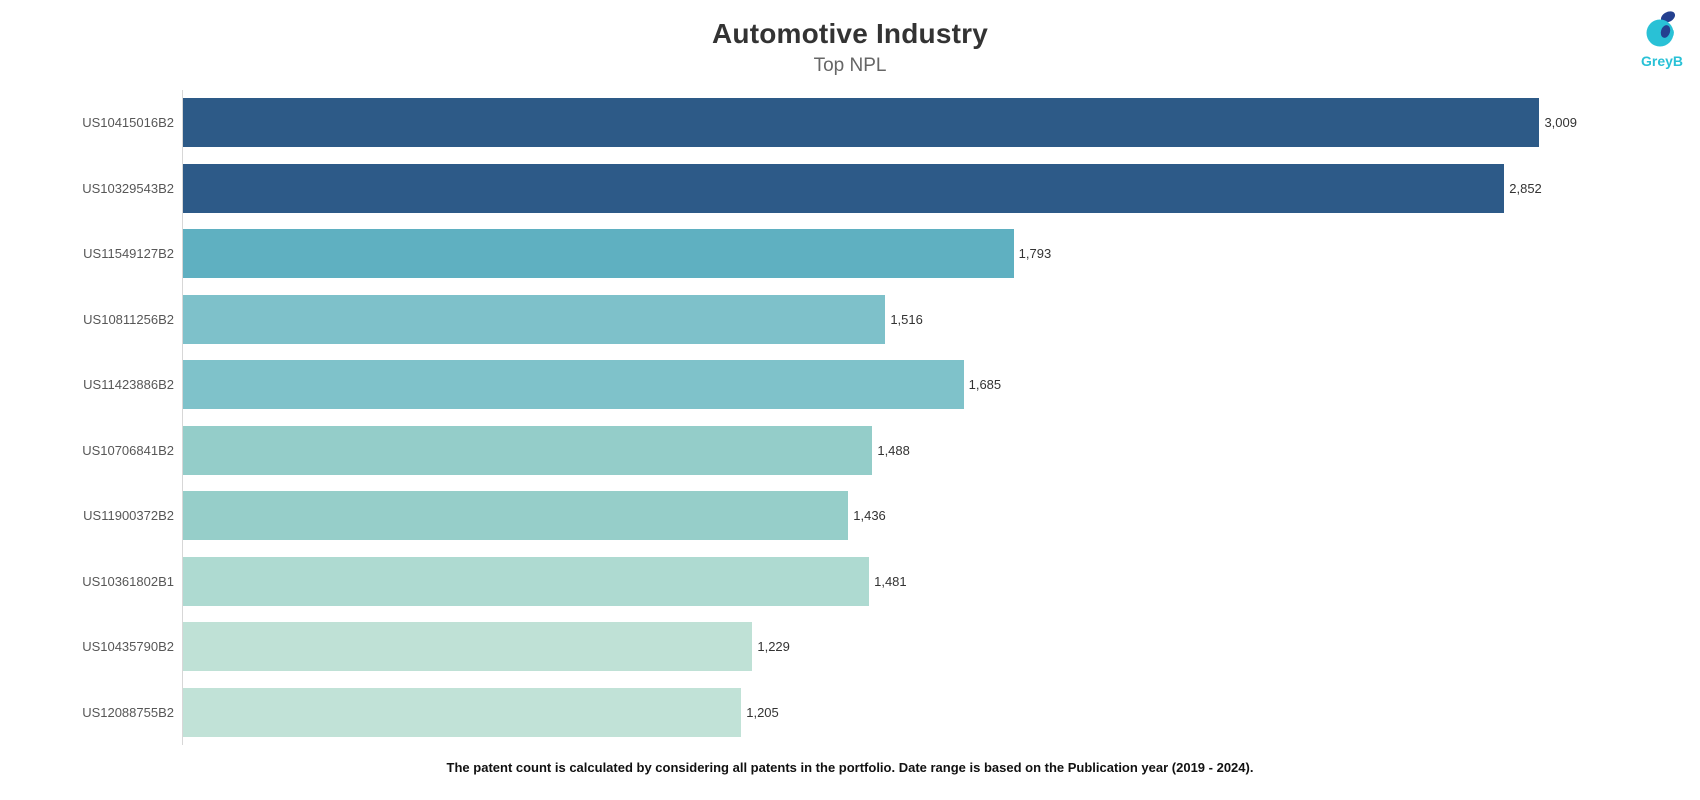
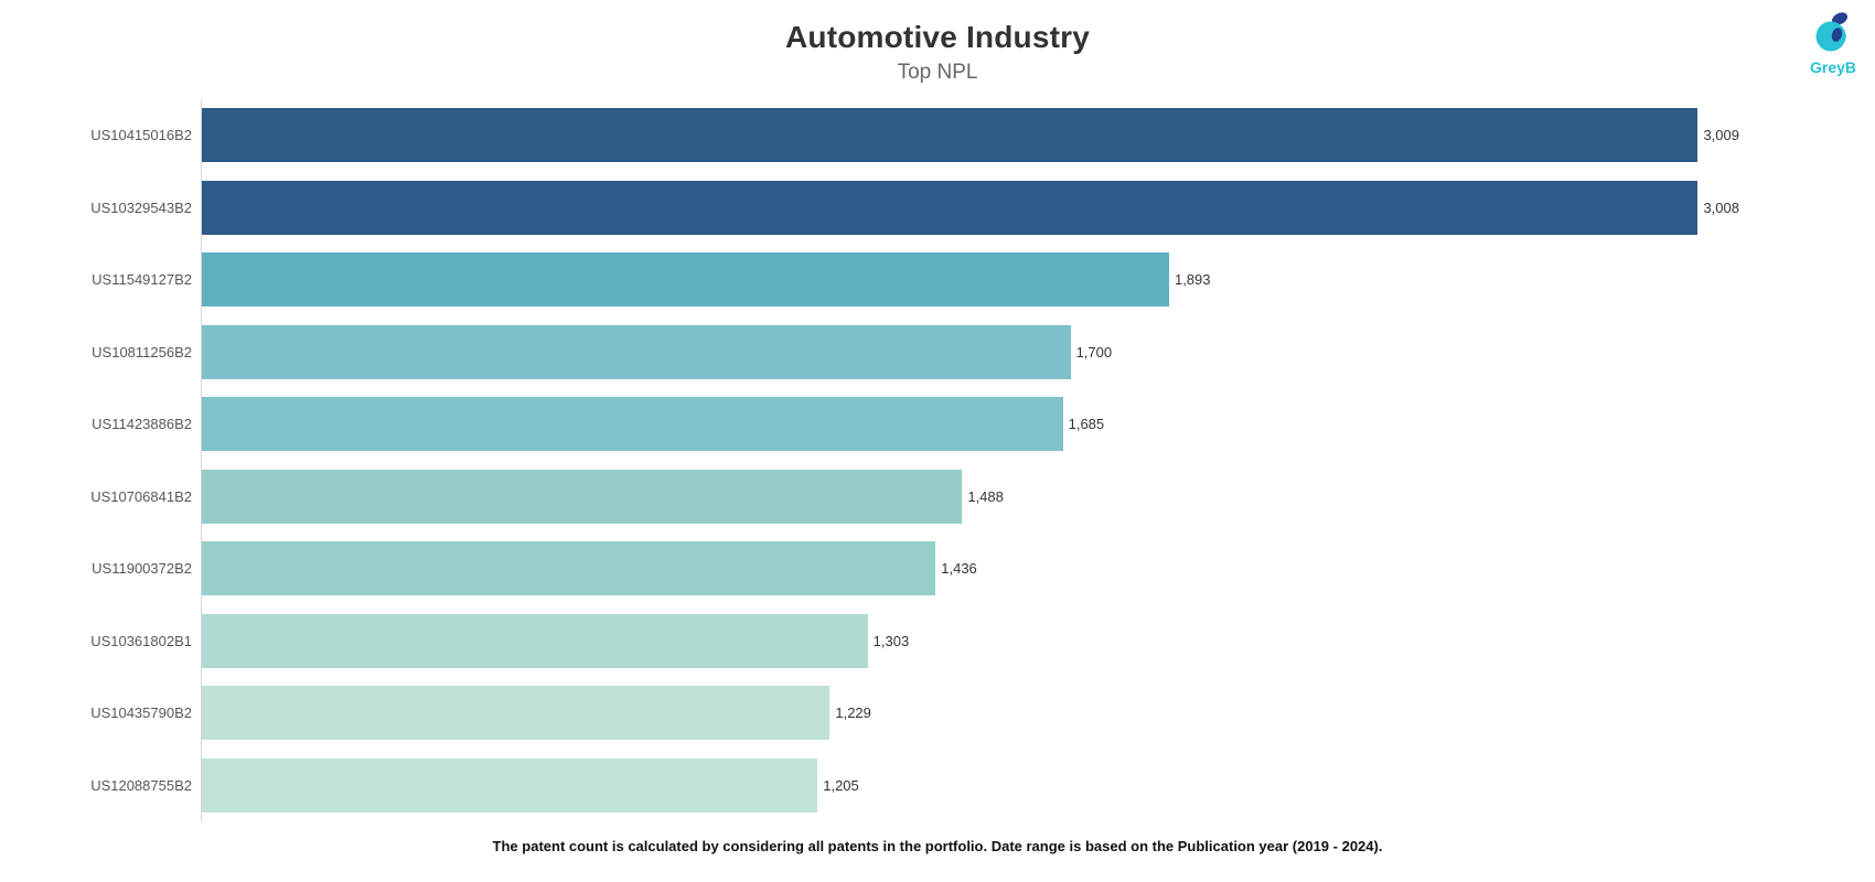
US10329543B2: 2,852 -> 3,008
US11549127B2: 1,793 -> 1,893
US10811256B2: 1,516 -> 1,700
US10361802B1: 1,481 -> 1,303
